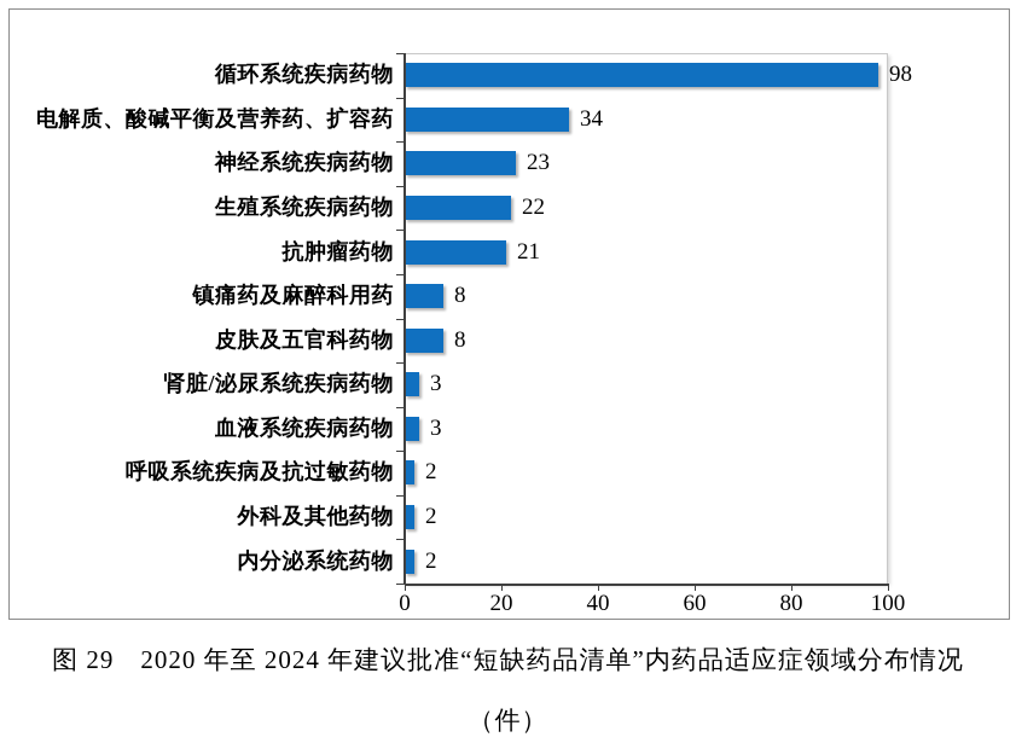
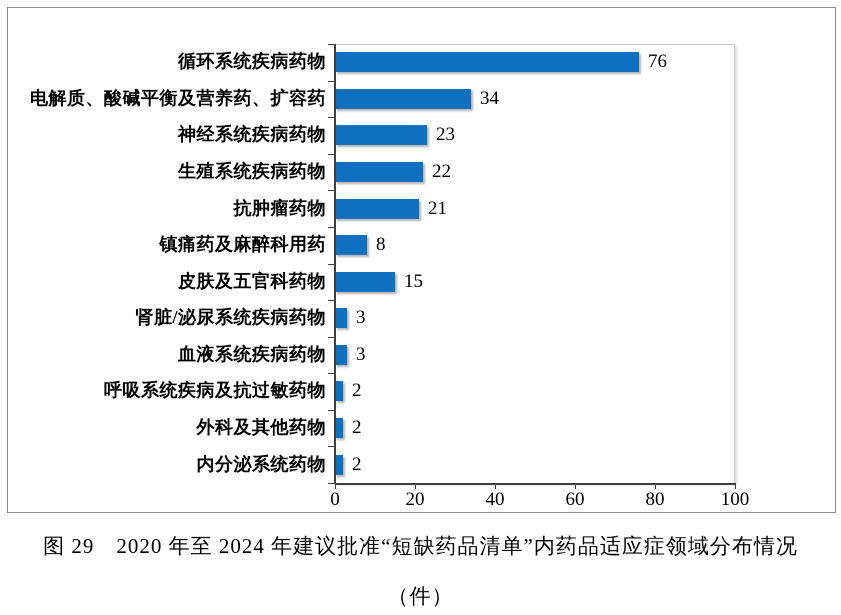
循环系统疾病药物: 98 -> 76
皮肤及五官科药物: 8 -> 15
